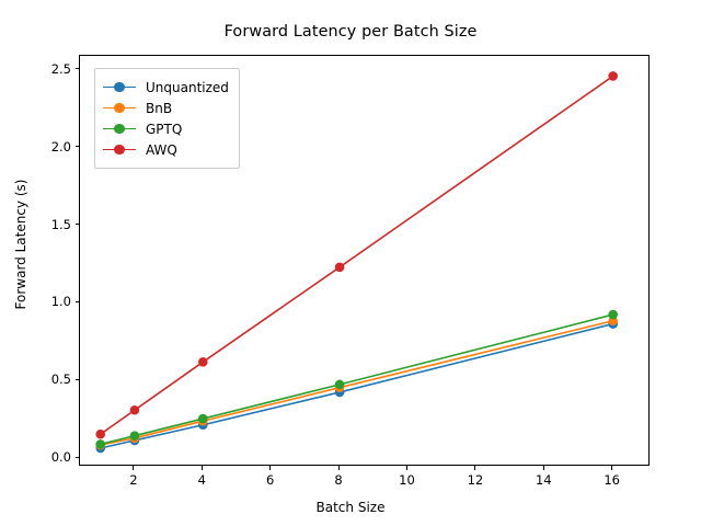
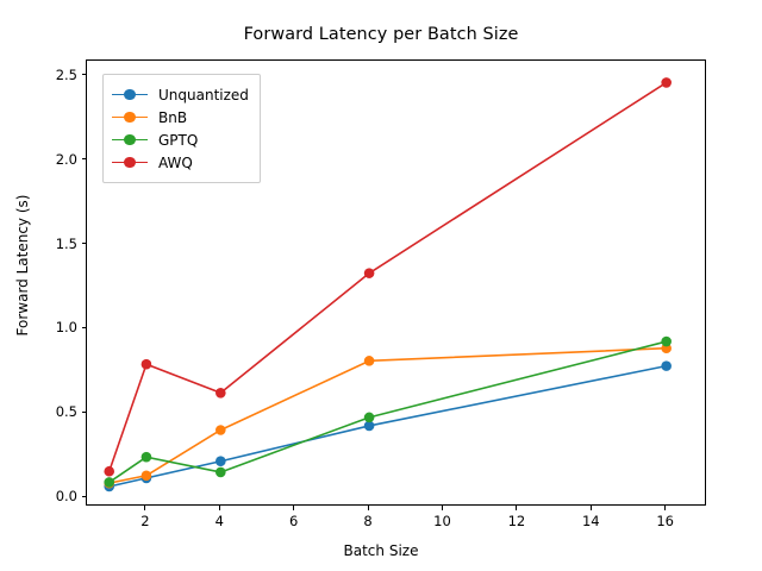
GPTQ/2: 0.14 -> 0.24
AWQ/2: 0.31 -> 0.79
BnB/4: 0.24 -> 0.40
GPTQ/4: 0.26 -> 0.15
BnB/8: 0.46 -> 0.81
AWQ/8: 1.23 -> 1.33
Unquantized/16: 0.86 -> 0.78
